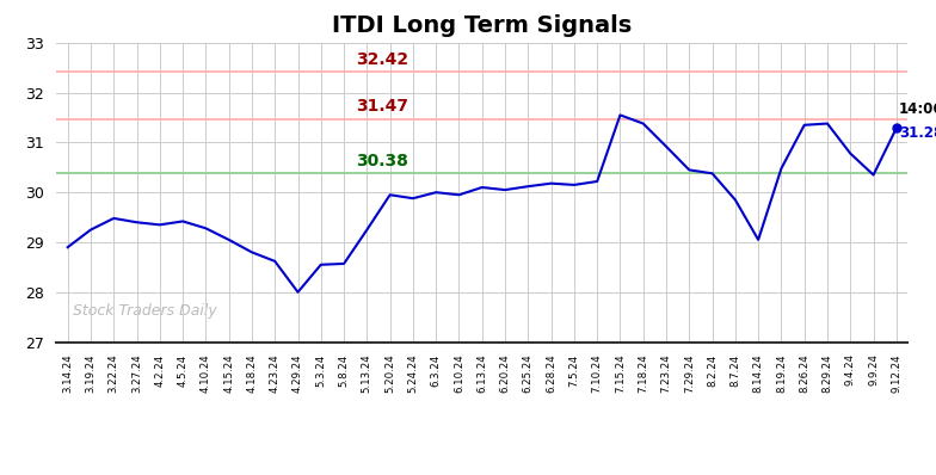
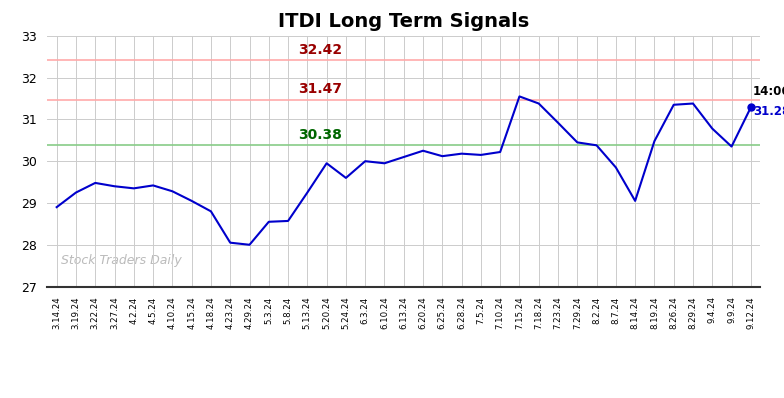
4.23.24: 28.62 -> 28.05
5.24.24: 29.88 -> 29.60
6.20.24: 30.05 -> 30.25
